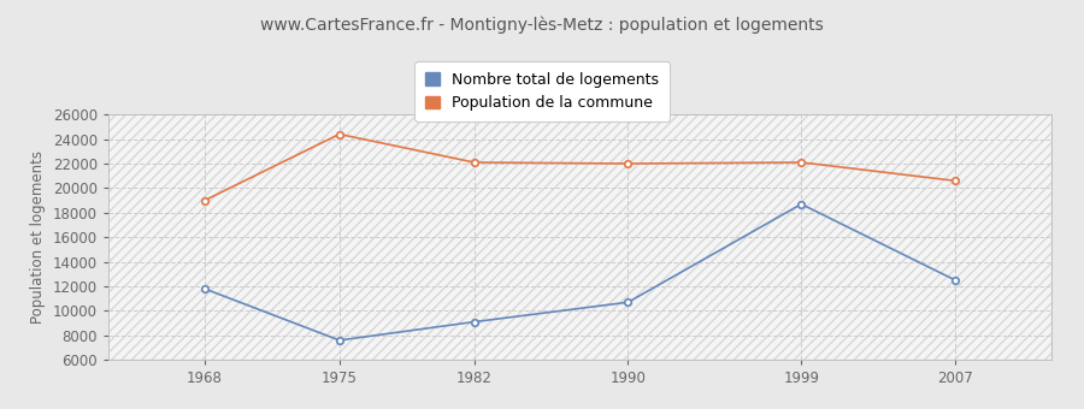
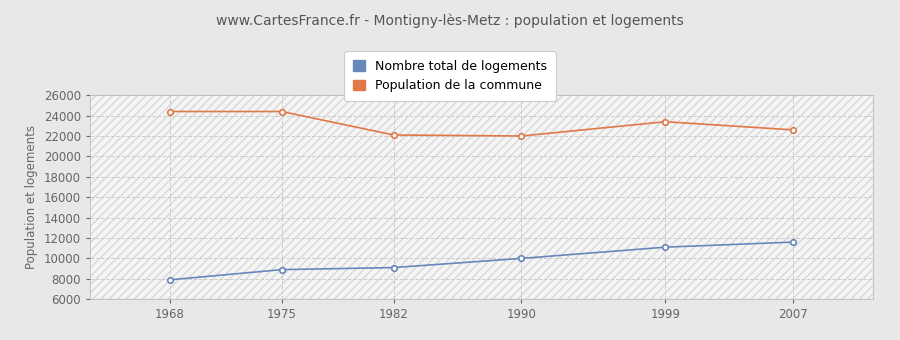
Nombre total de logements/1968: 11800 -> 7900
Population de la commune/1968: 19000 -> 24400
Nombre total de logements/1975: 7600 -> 8900
Nombre total de logements/1990: 10700 -> 10000
Nombre total de logements/1999: 18700 -> 11100
Population de la commune/1999: 22100 -> 23400
Nombre total de logements/2007: 12500 -> 11600
Population de la commune/2007: 20600 -> 22600
